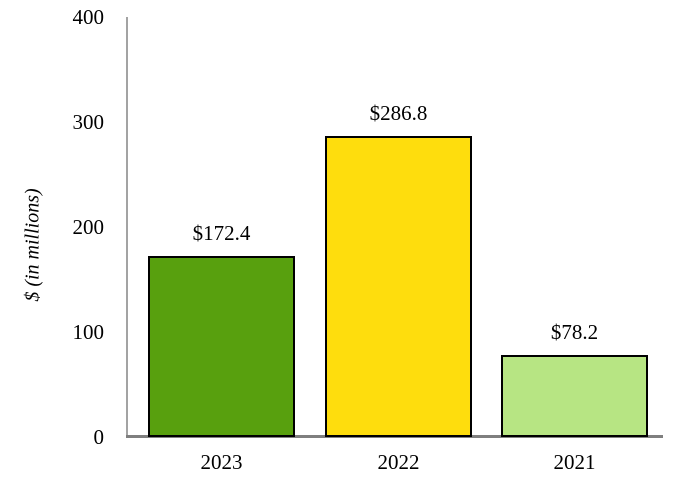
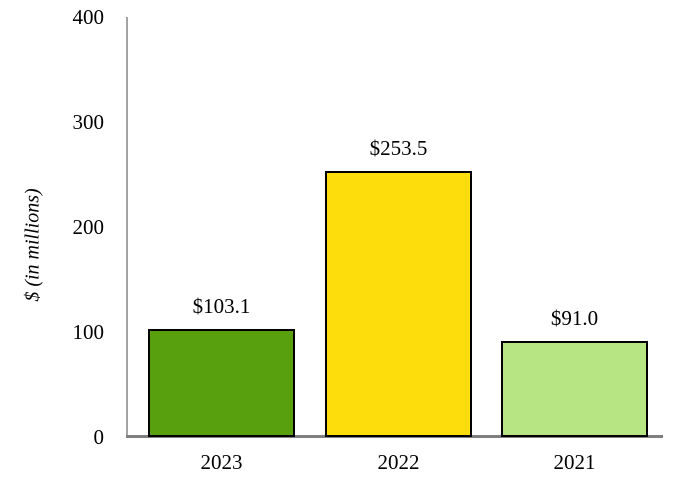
2023: $172.4 -> $103.1
2022: $286.8 -> $253.5
2021: $78.2 -> $91.0
